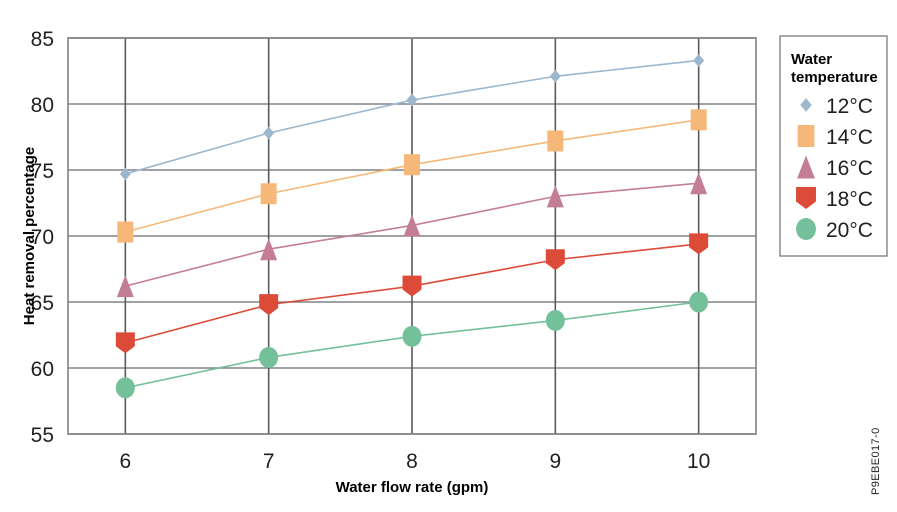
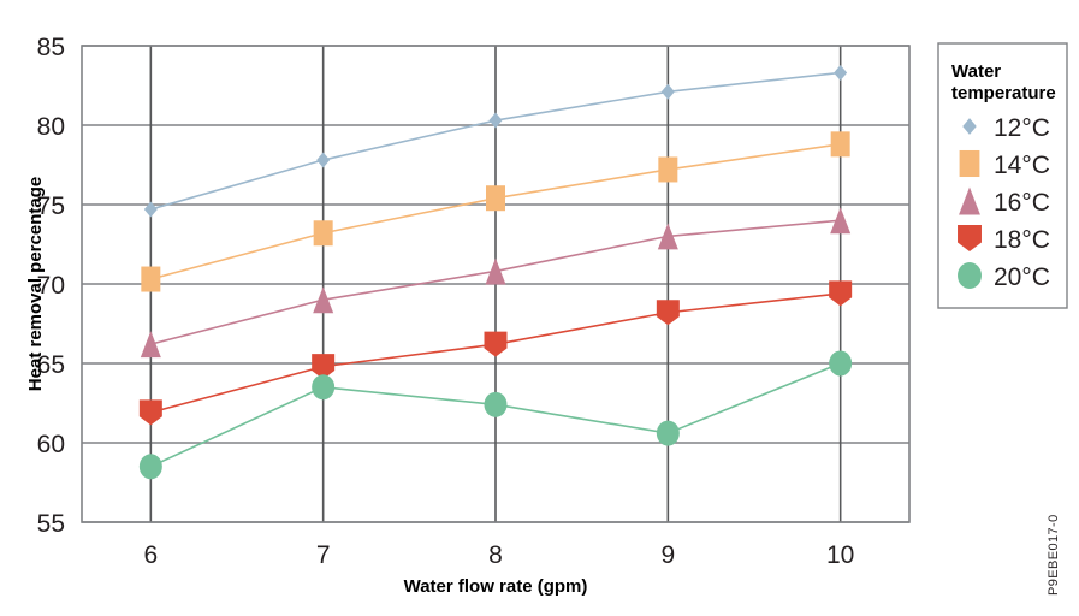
20°C/7: 60.8 -> 63.5
20°C/9: 63.6 -> 60.6
